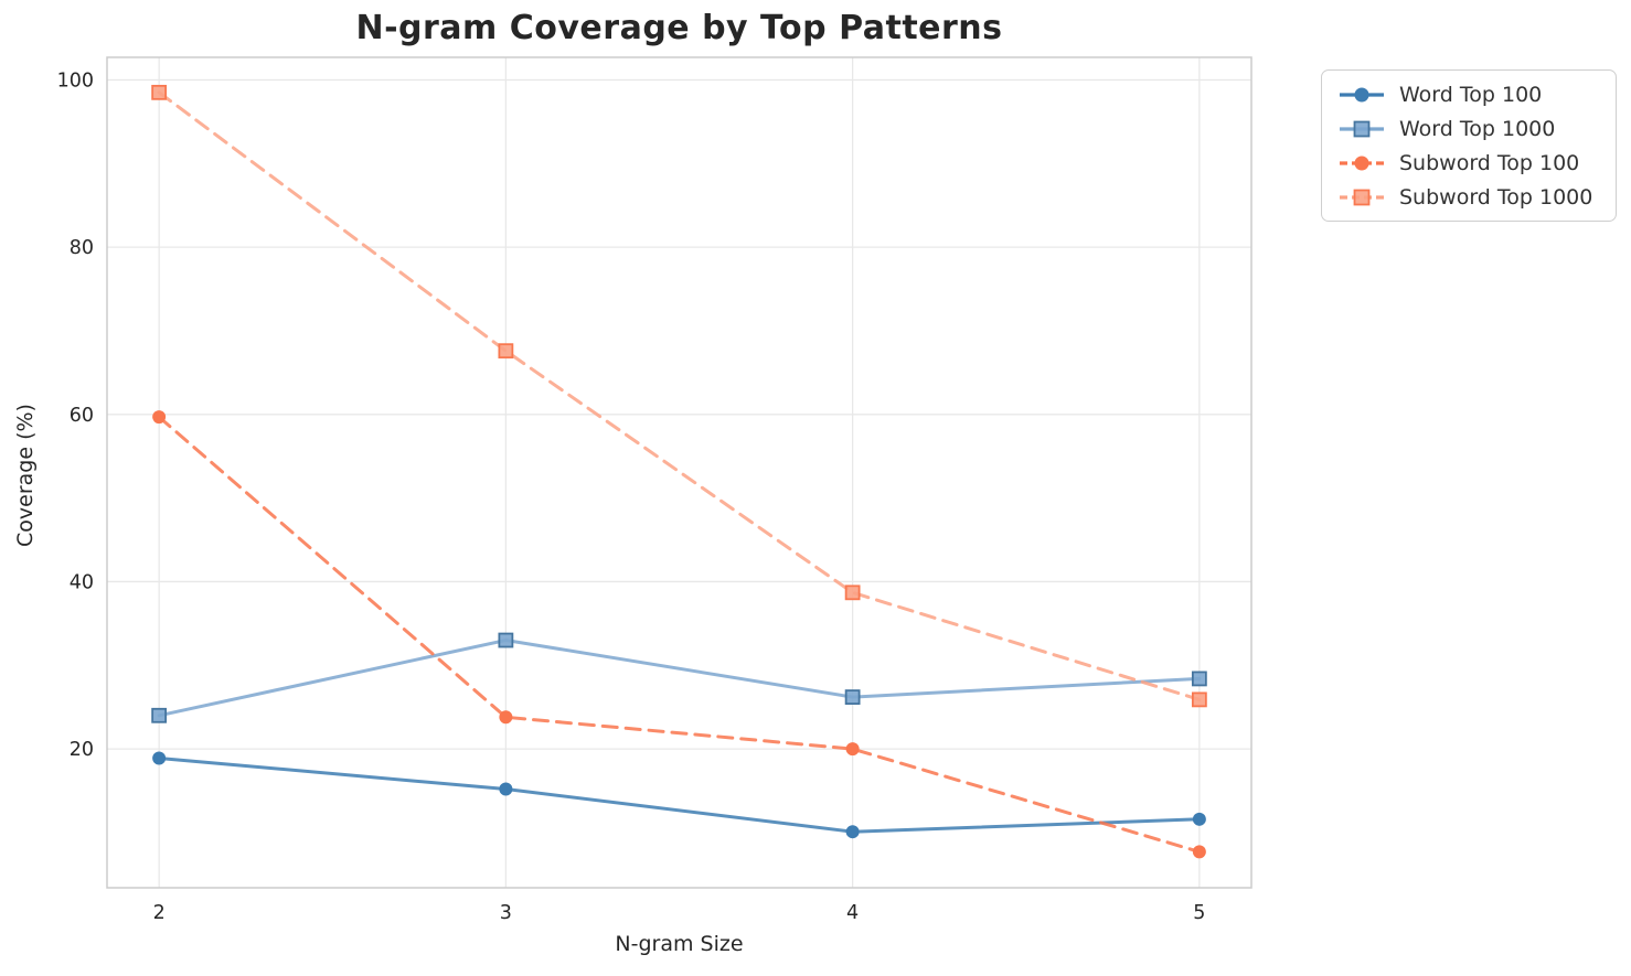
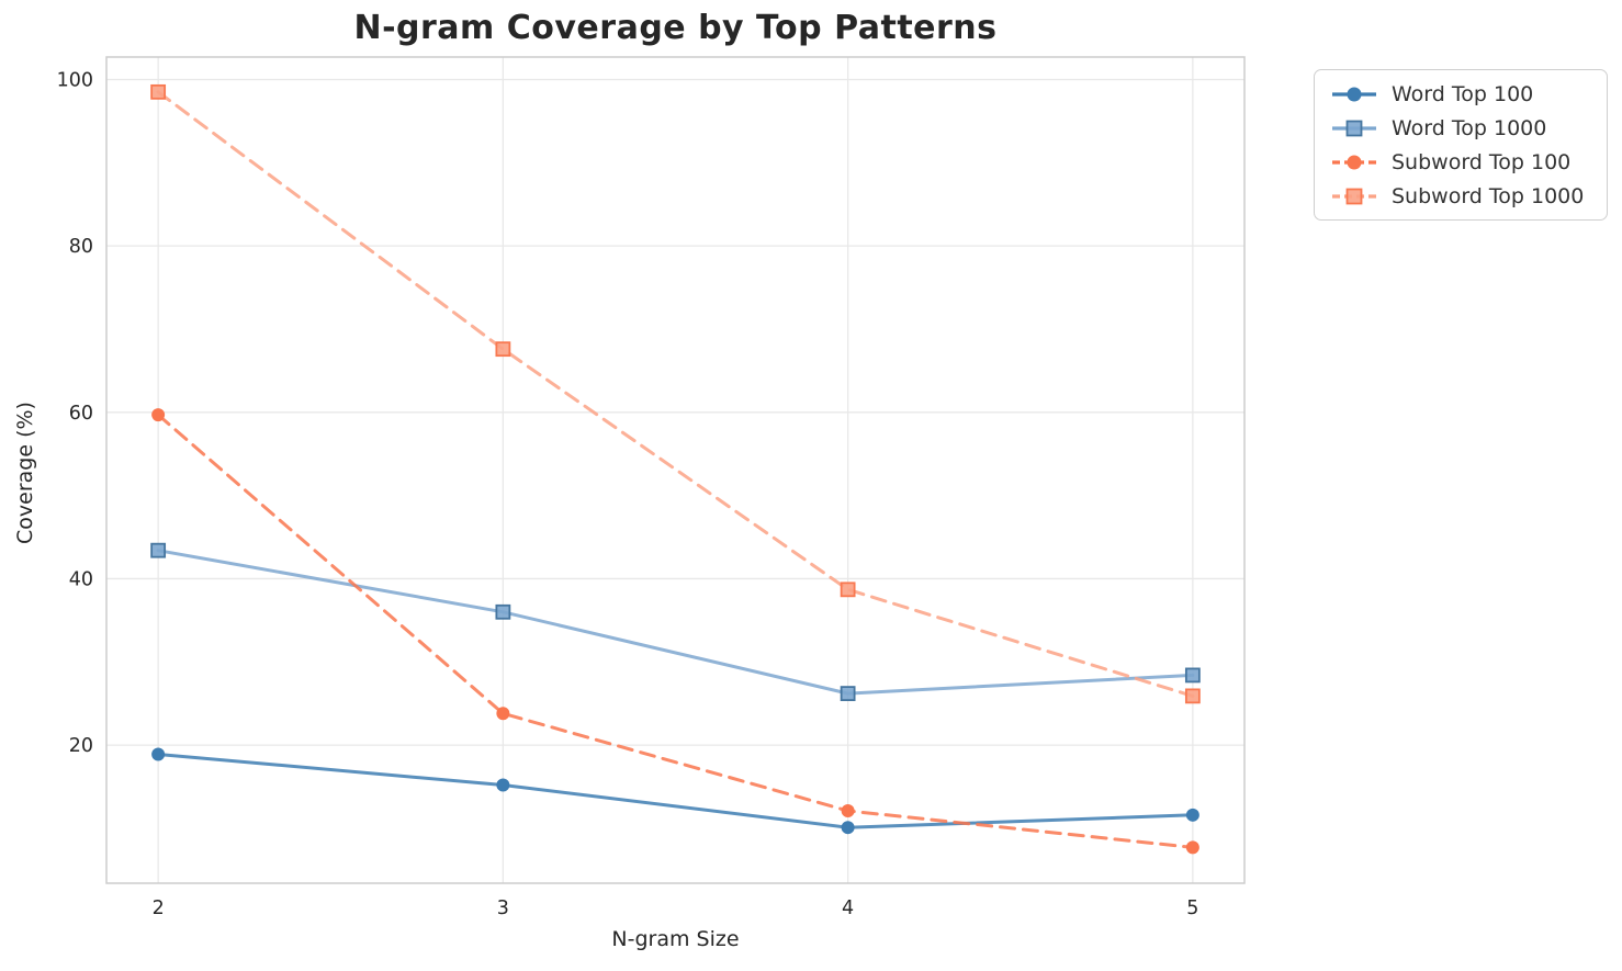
Word Top 1000/2: 24 -> 43
Word Top 1000/3: 33 -> 36
Subword Top 100/4: 20 -> 12
